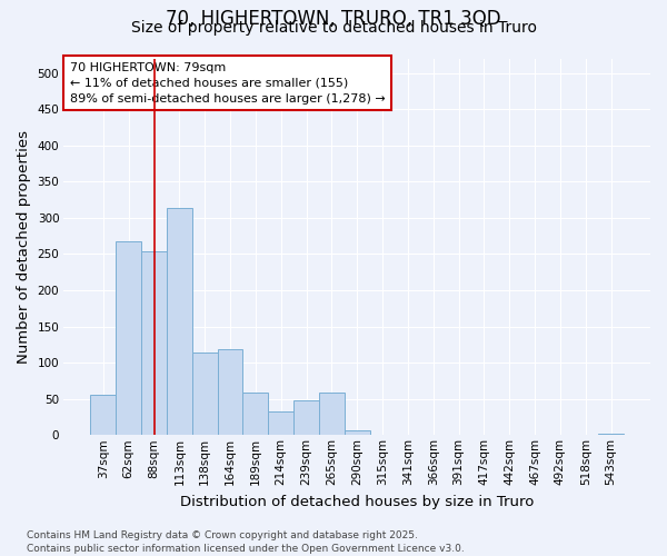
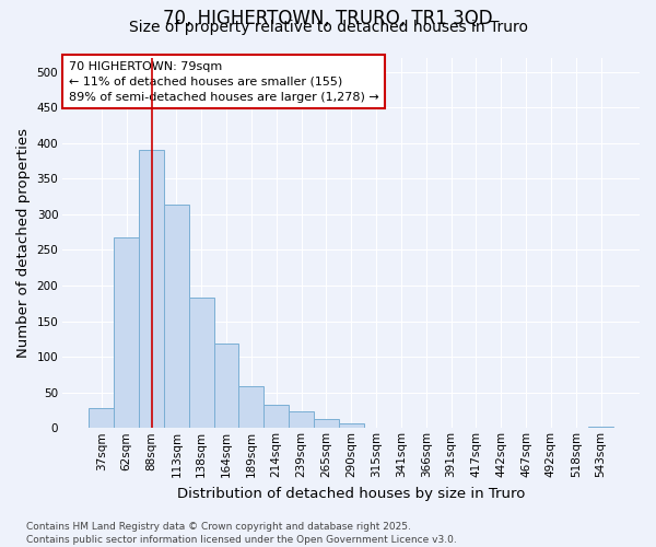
37sqm: 56 -> 28
88sqm: 254 -> 390
138sqm: 114 -> 183
239sqm: 48 -> 23
265sqm: 58 -> 13
